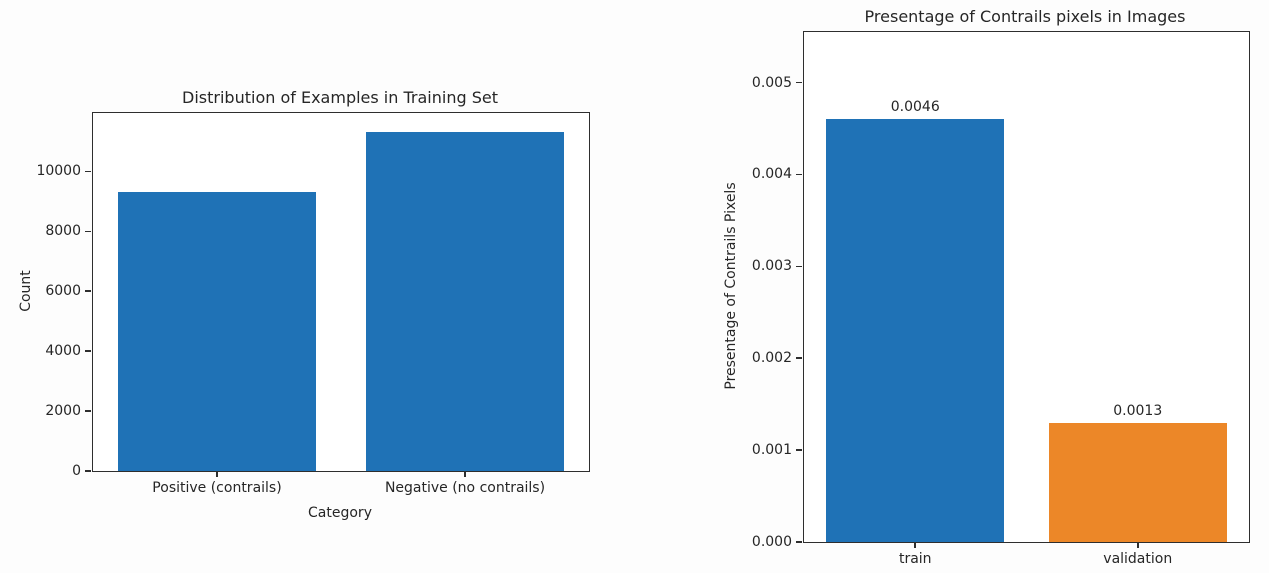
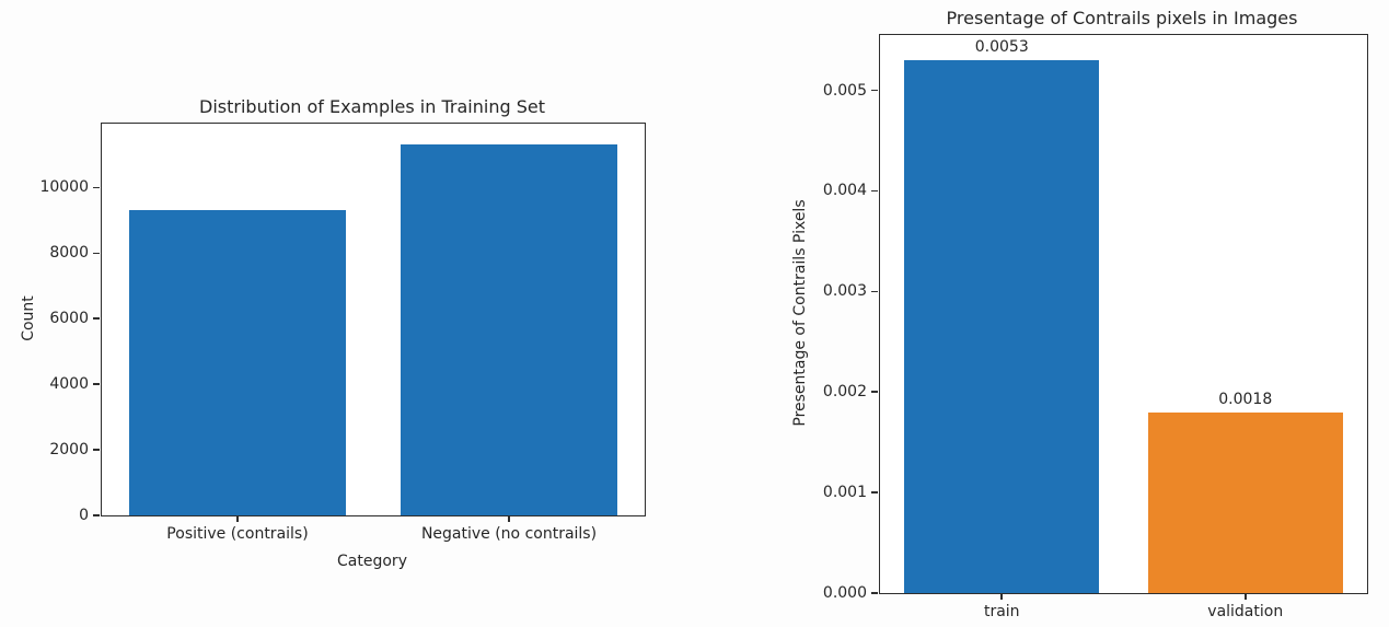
Presentage of Contrails pixels in Images/train: 0.0046 -> 0.0053
Presentage of Contrails pixels in Images/validation: 0.0013 -> 0.0018
